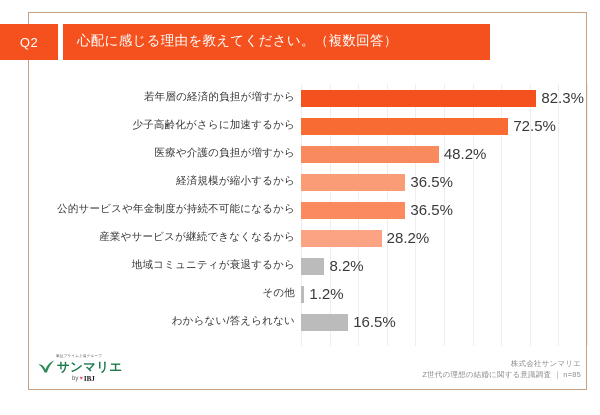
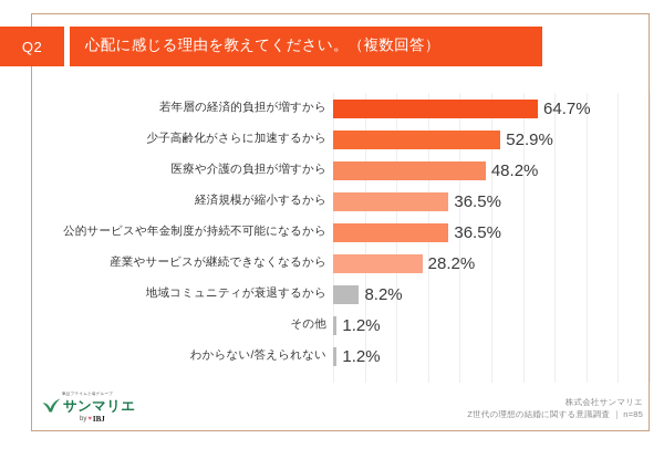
若年層の経済的負担が増すから: 82.3% -> 64.7%
少子高齢化がさらに加速するから: 72.5% -> 52.9%
わからない/答えられない: 16.5% -> 1.2%
